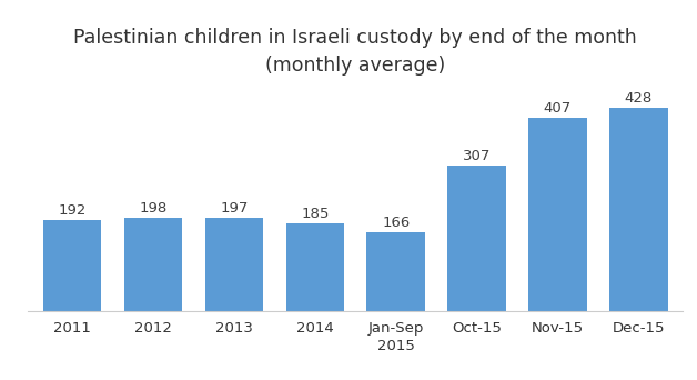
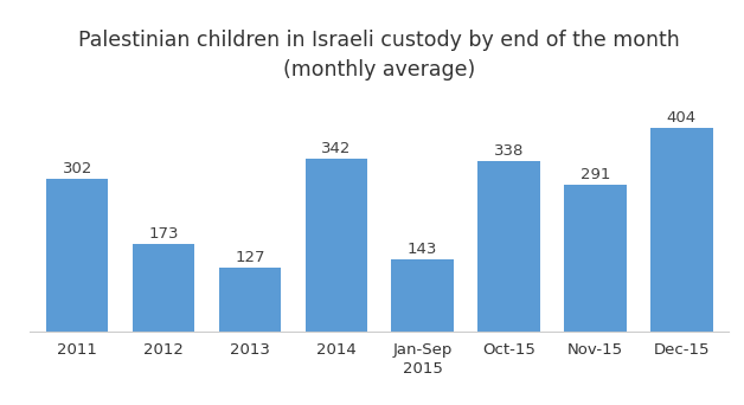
2011: 192 -> 302
2012: 198 -> 173
2013: 197 -> 127
2014: 185 -> 342
Jan-Sep 2015: 166 -> 143
Oct-15: 307 -> 338
Nov-15: 407 -> 291
Dec-15: 428 -> 404
